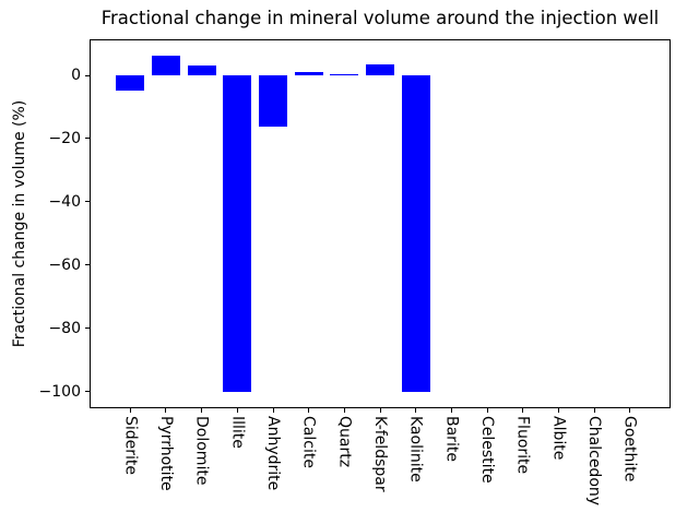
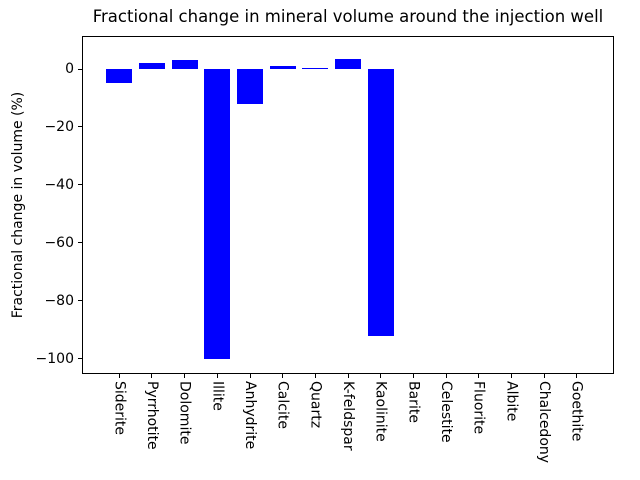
Pyrrhotite: 6 -> 2
Anhydrite: -16 -> -12
Kaolinite: -100 -> -92
